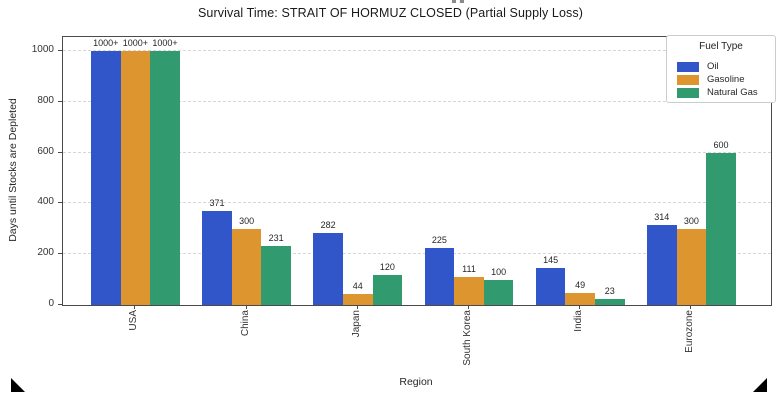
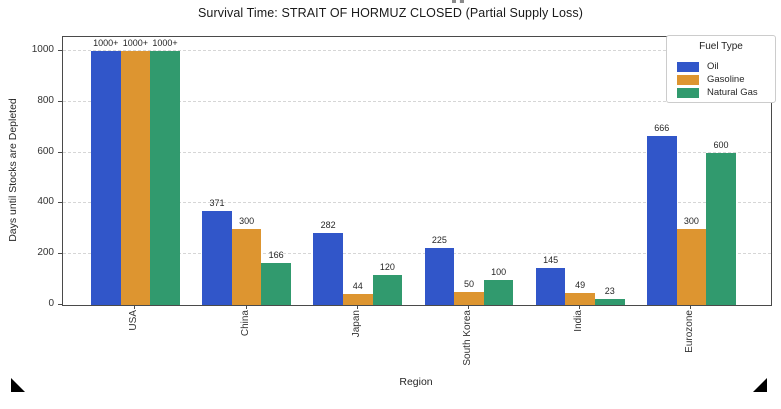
Natural Gas/China: 231 -> 166
Gasoline/South Korea: 111 -> 50
Oil/Eurozone: 314 -> 666
